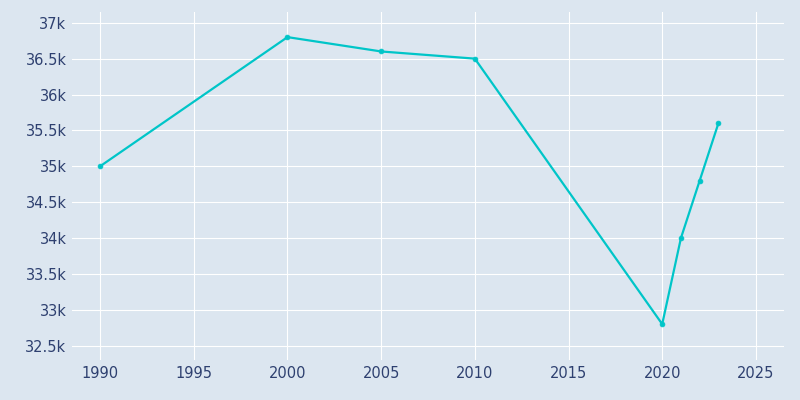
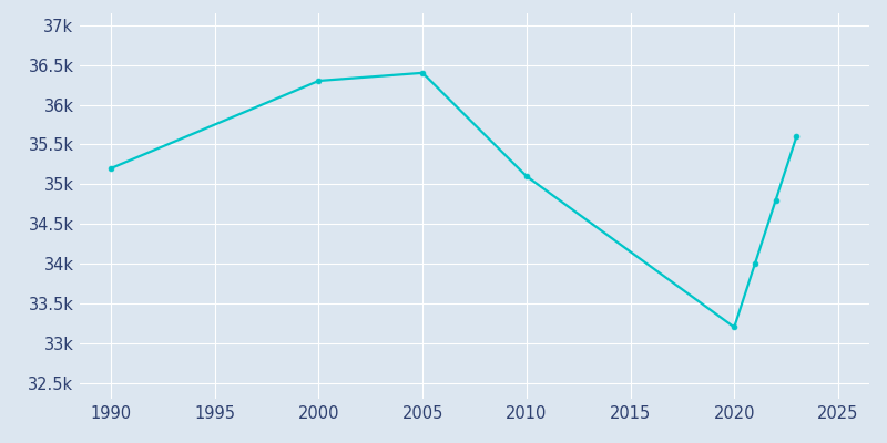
1990: 35.0k -> 35.2k
2000: 36.8k -> 36.3k
2005: 36.6k -> 36.4k
2010: 36.5k -> 35.1k
2020: 32.8k -> 33.2k
